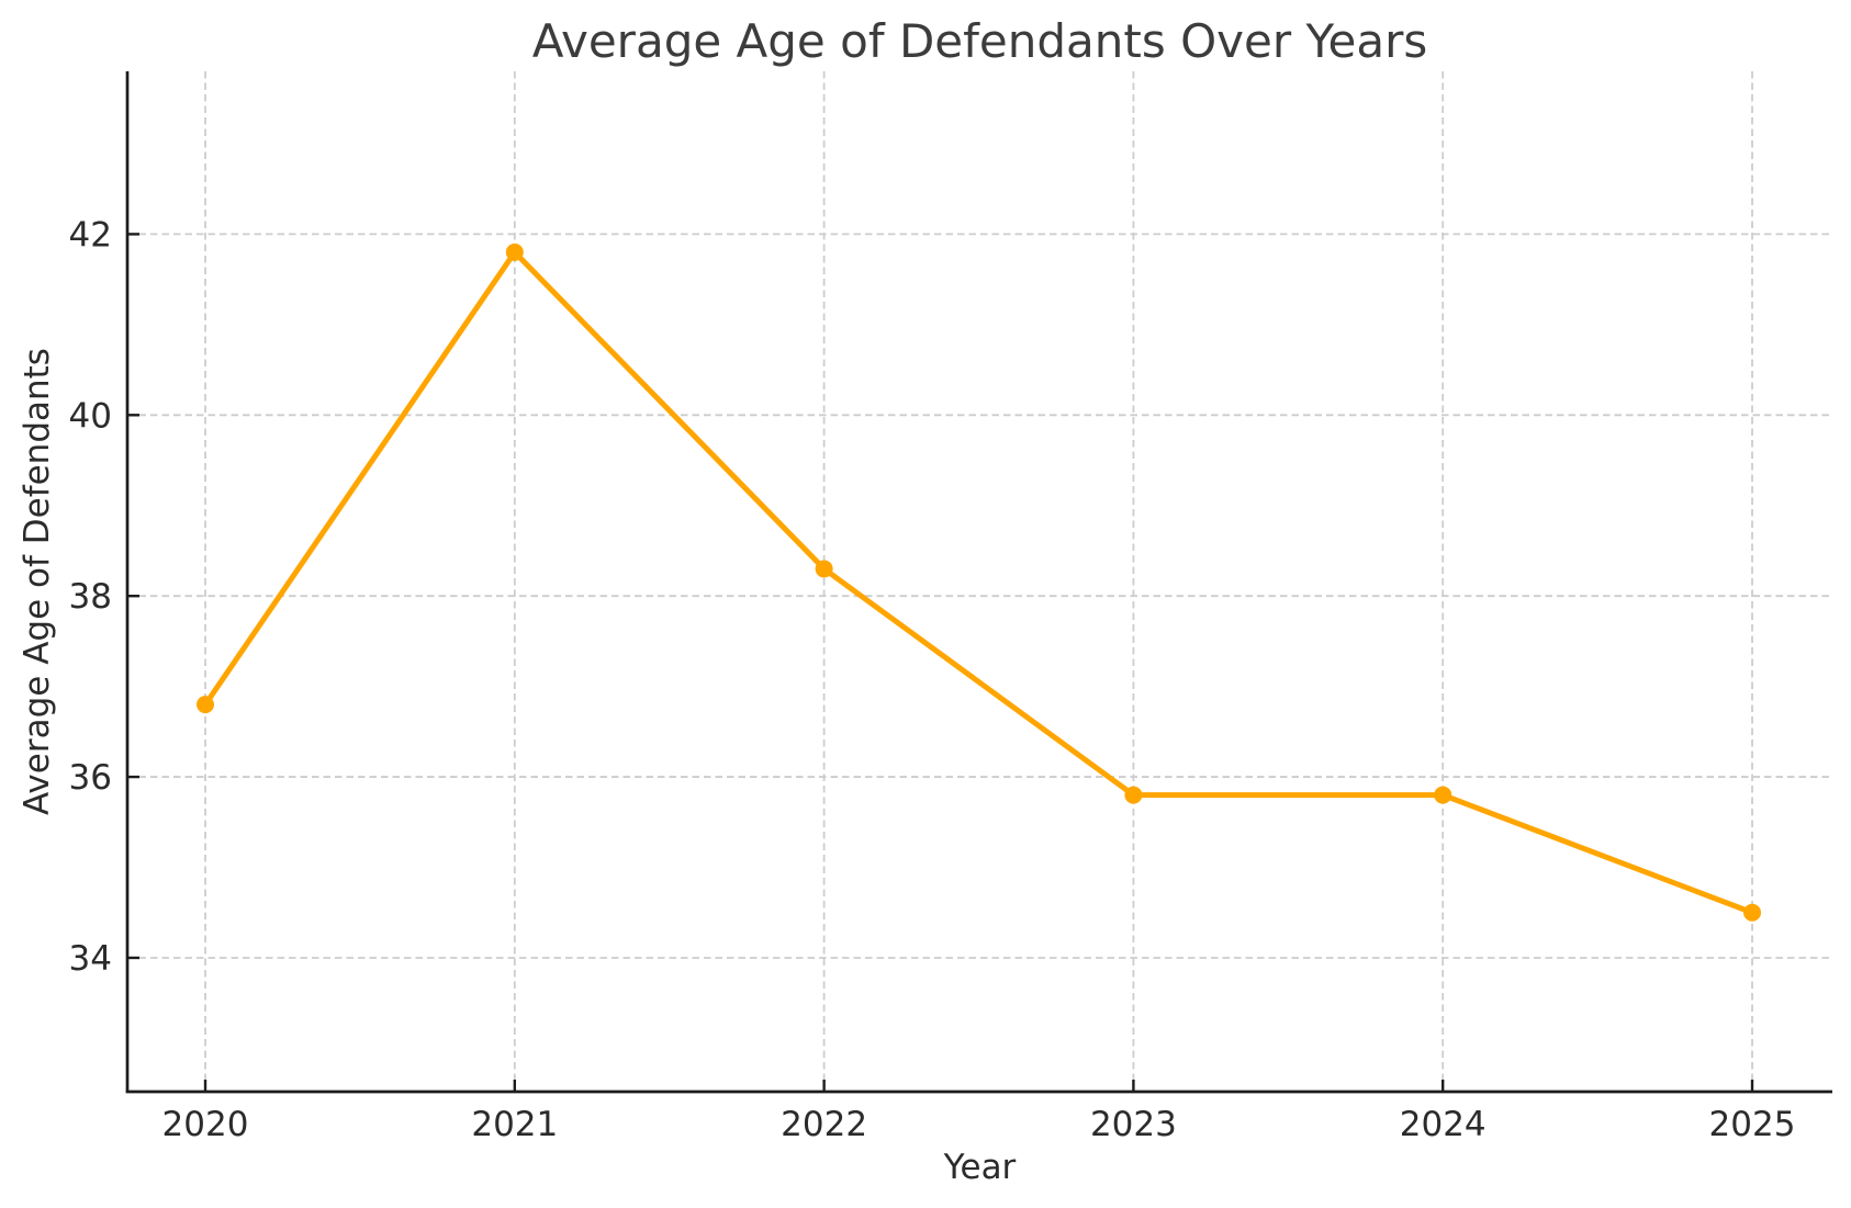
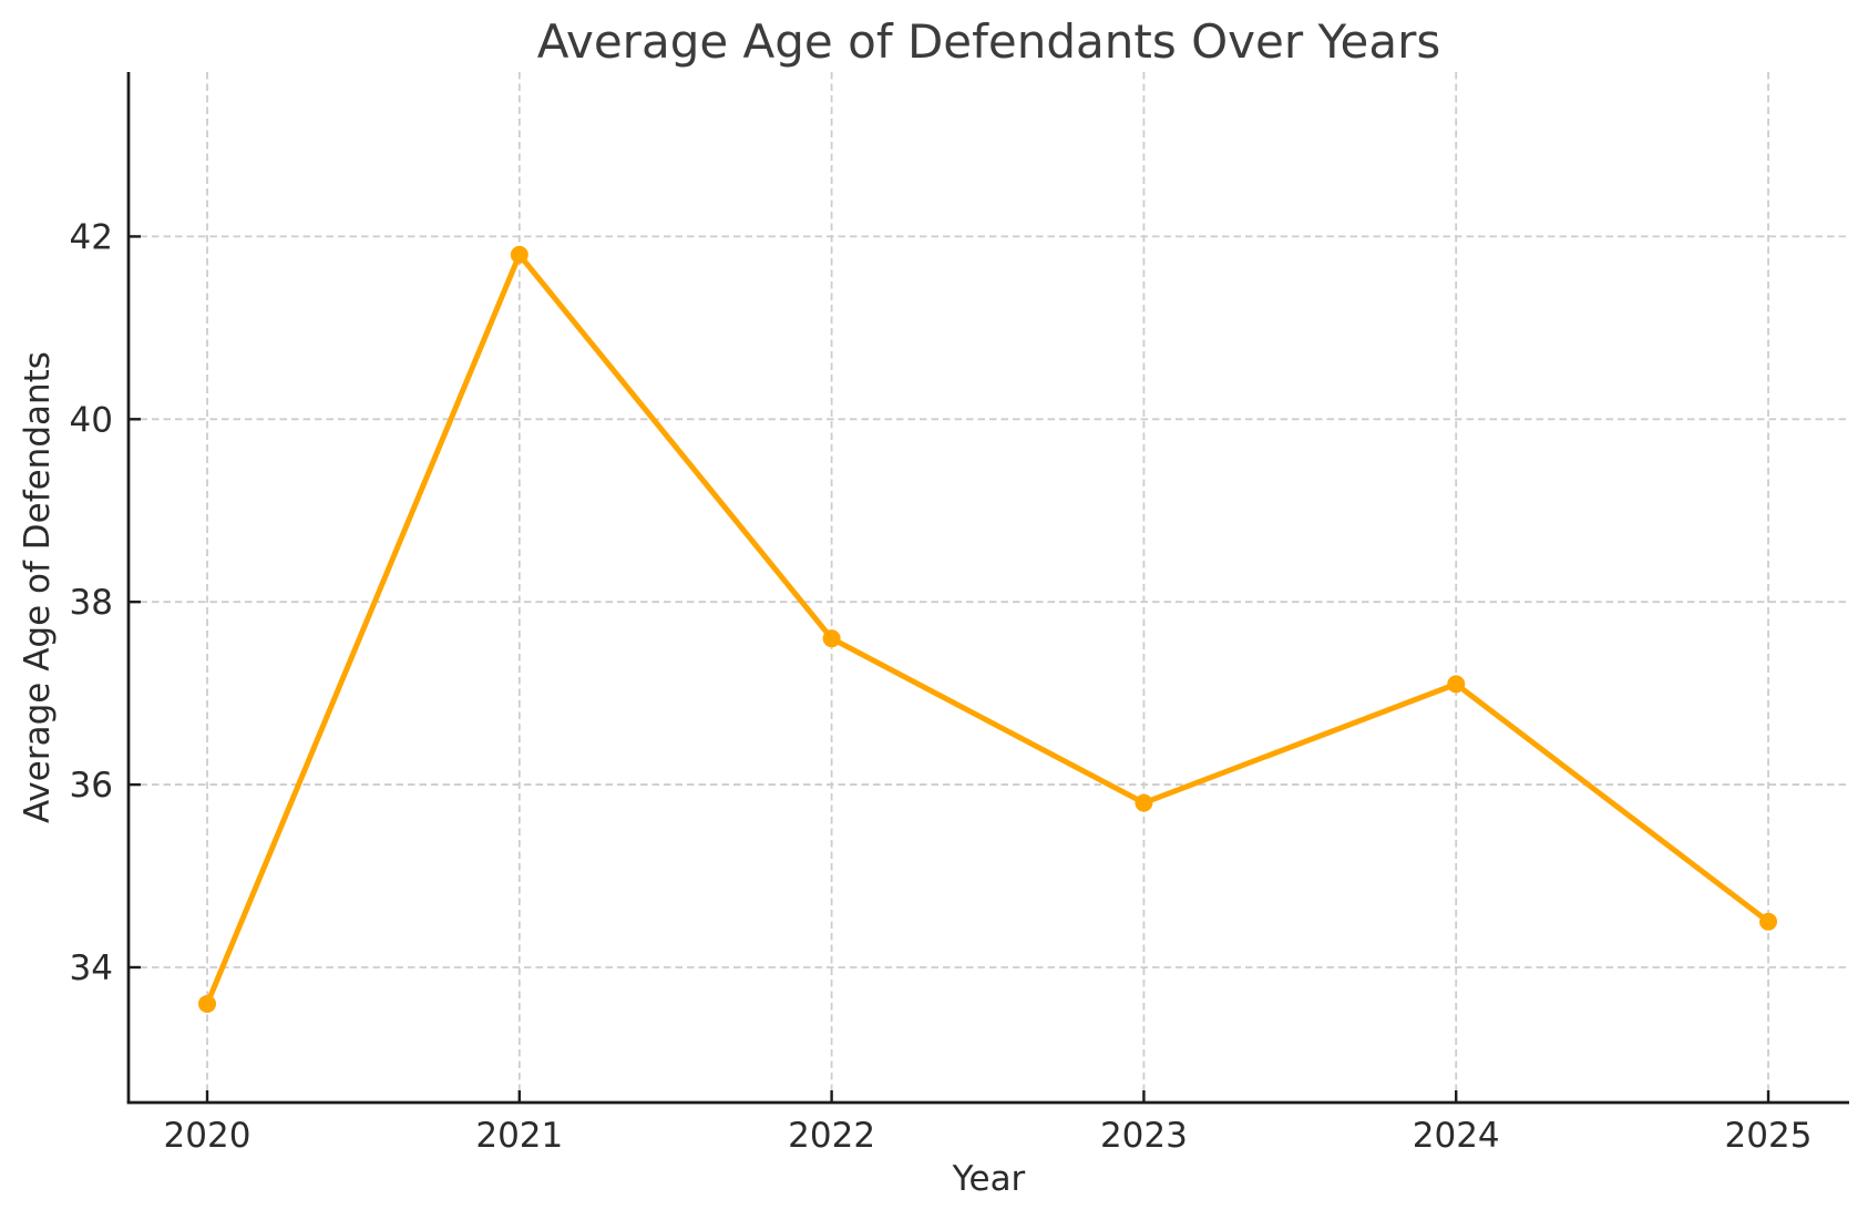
2020: 36.8 -> 33.6
2022: 38.3 -> 37.6
2024: 35.8 -> 37.1
